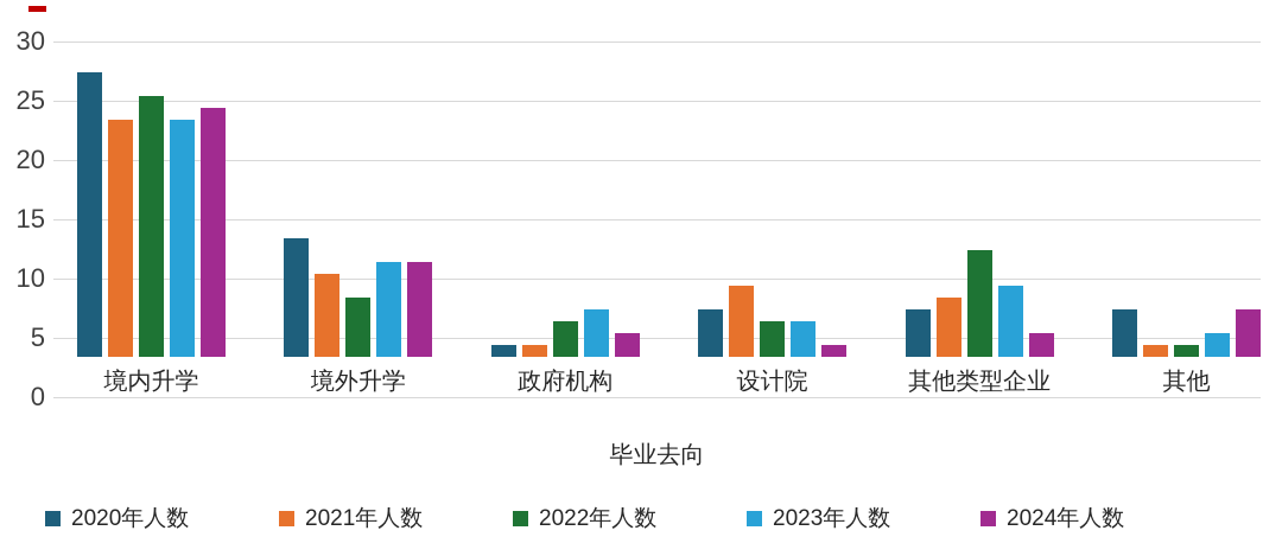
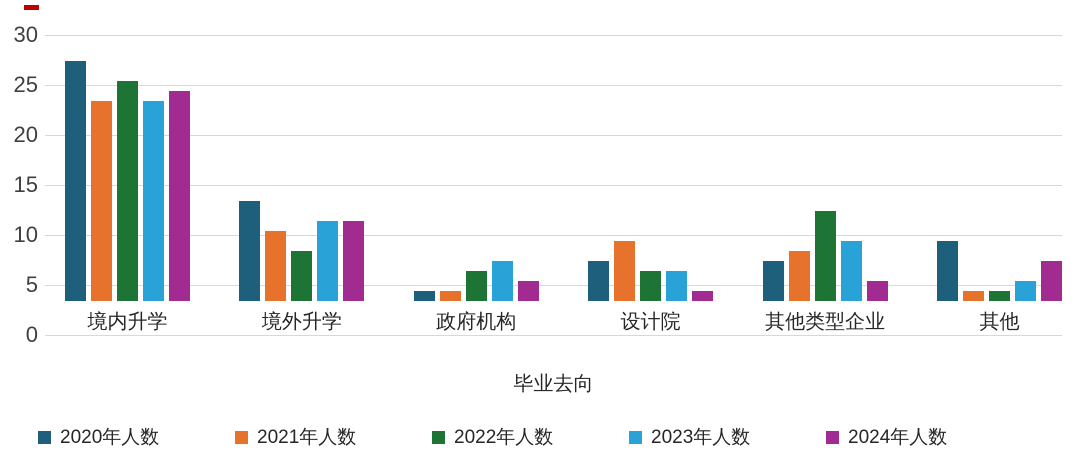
2020年人数/其他: 4 -> 6
